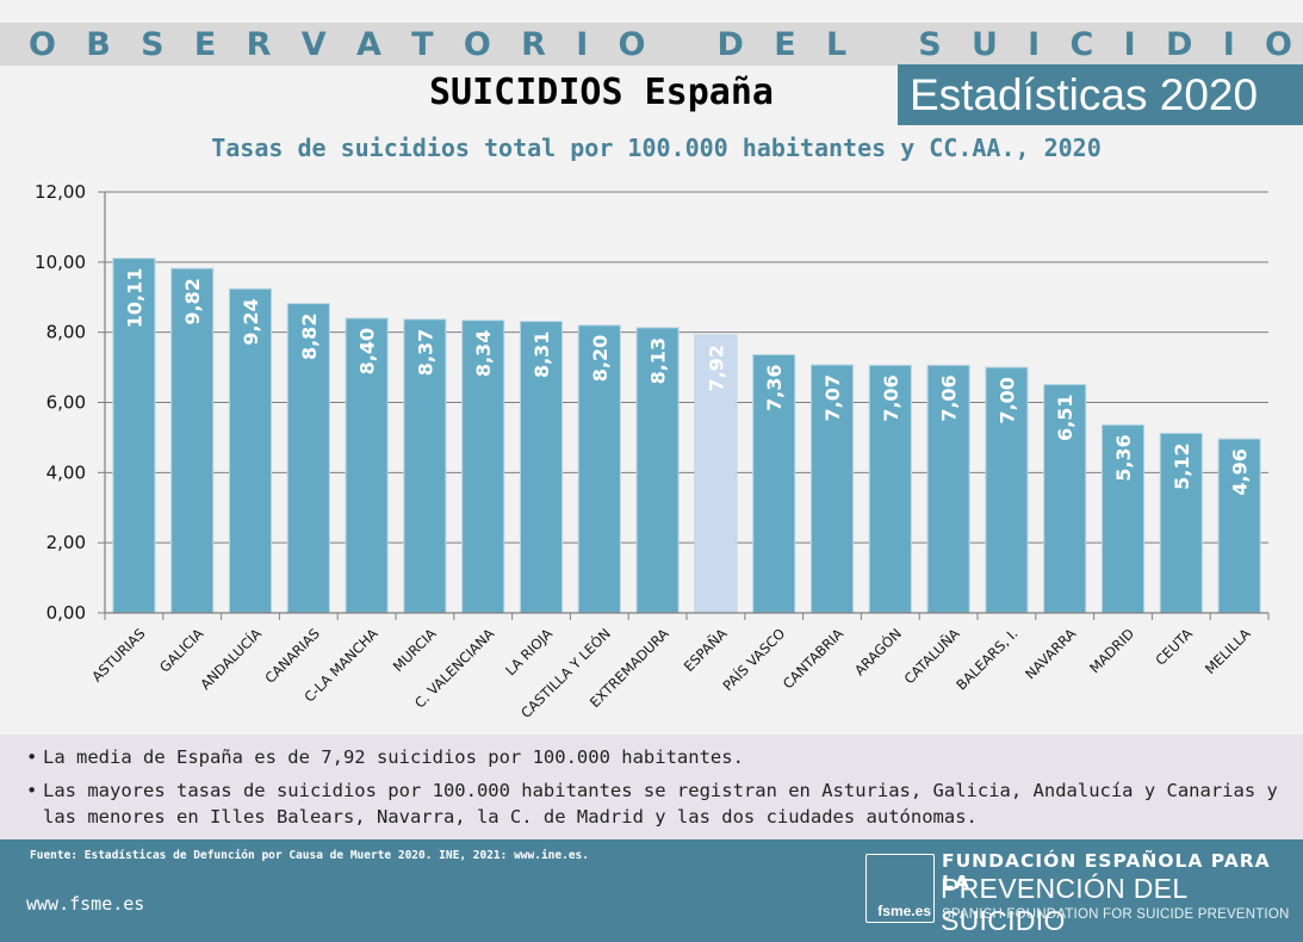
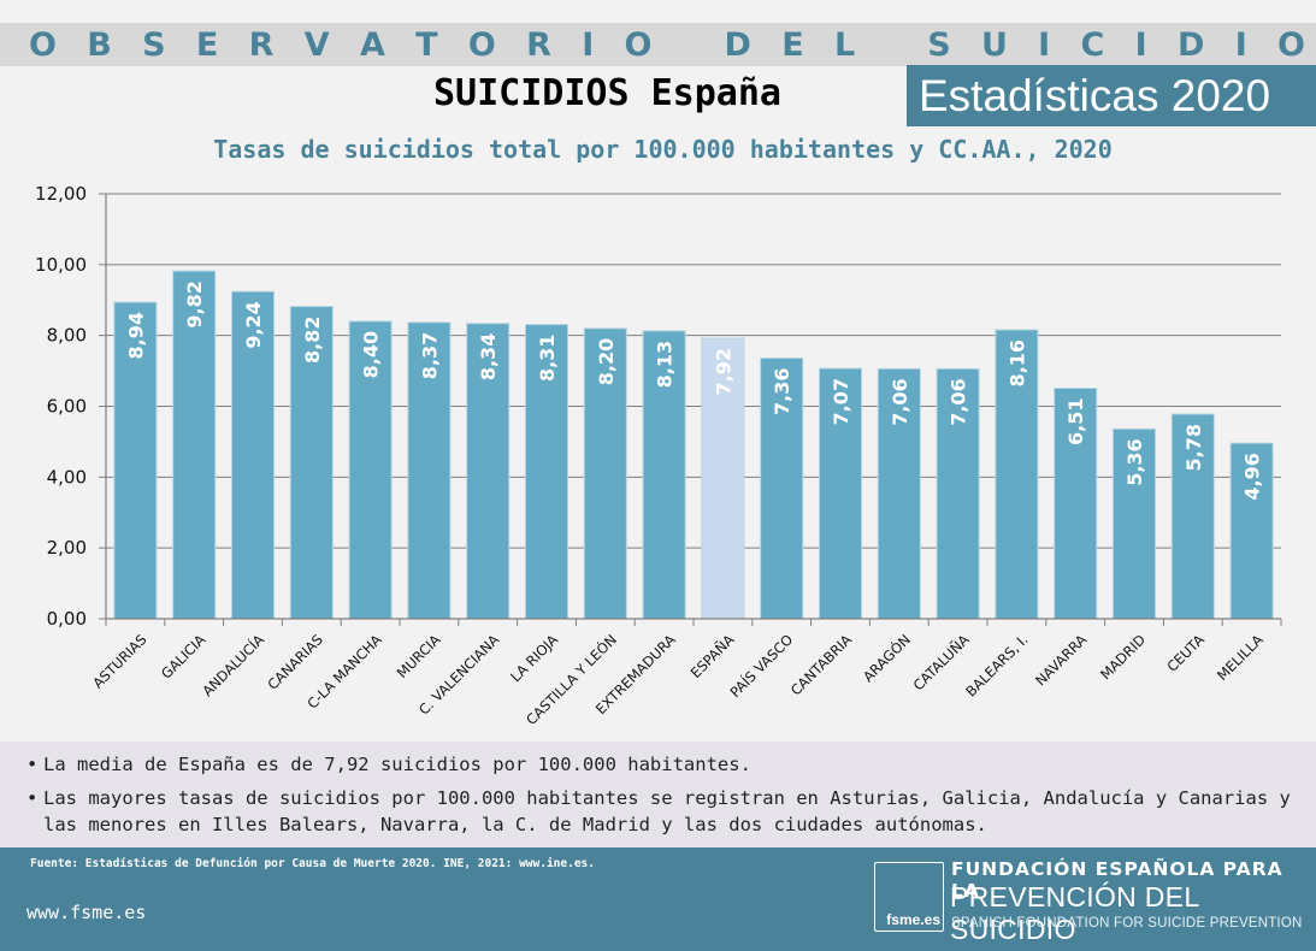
ASTURIAS: 10,11 -> 8,94
BALEARS, I.: 7,00 -> 8,16
CEUTA: 5,12 -> 5,78
